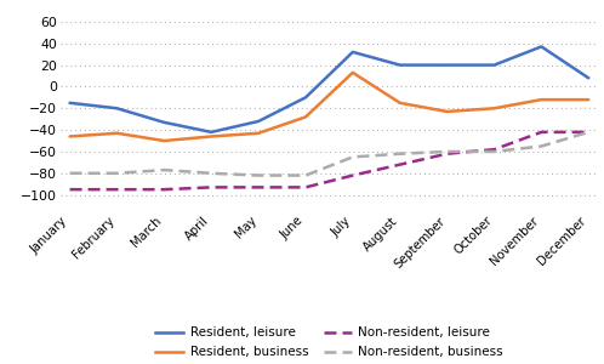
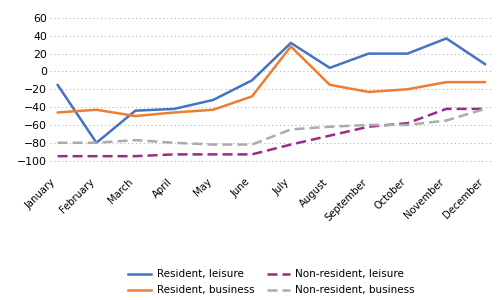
Resident, leisure/February: -20 -> -80
Resident, leisure/March: -33 -> -44
Resident, business/July: 13 -> 28
Resident, leisure/August: 20 -> 4
